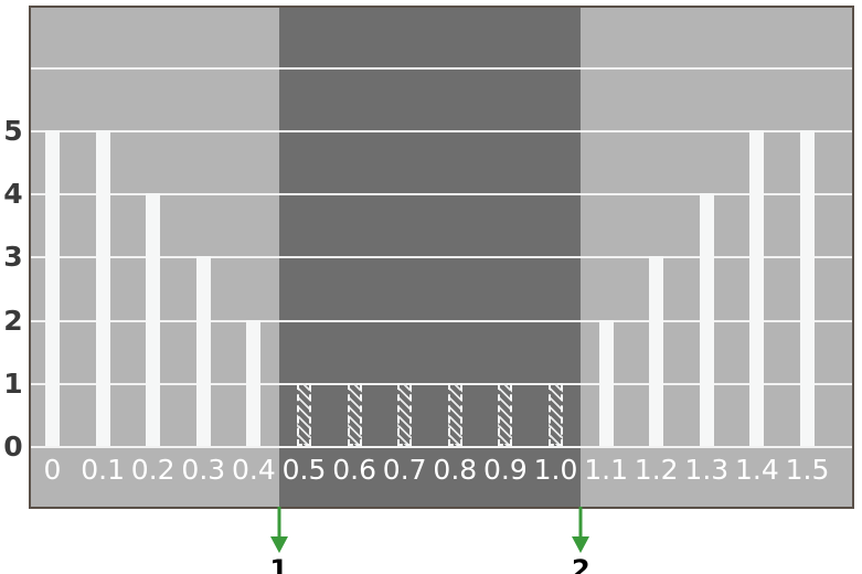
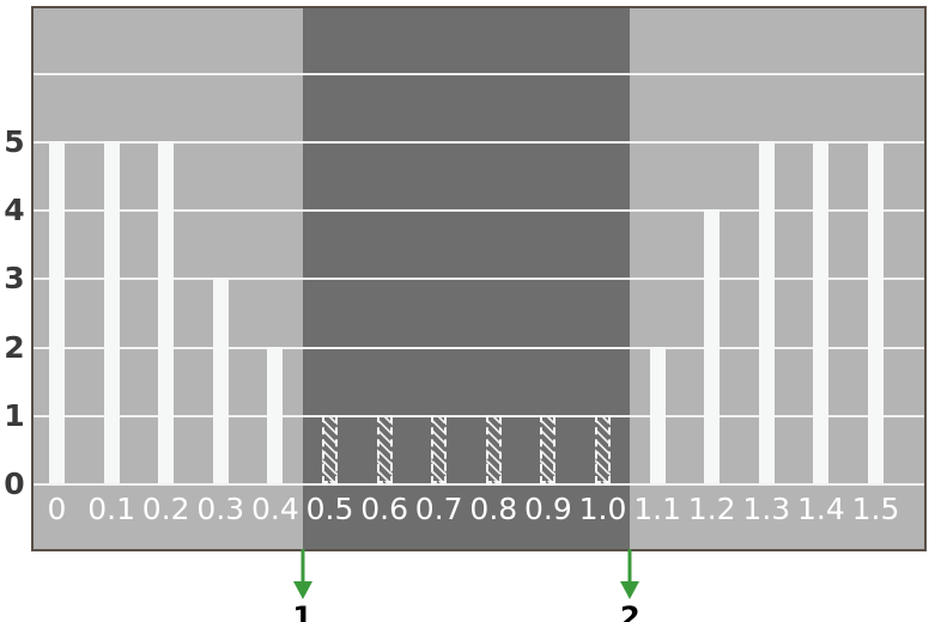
0.2: 4 -> 5
1.2: 3 -> 4
1.3: 4 -> 5
